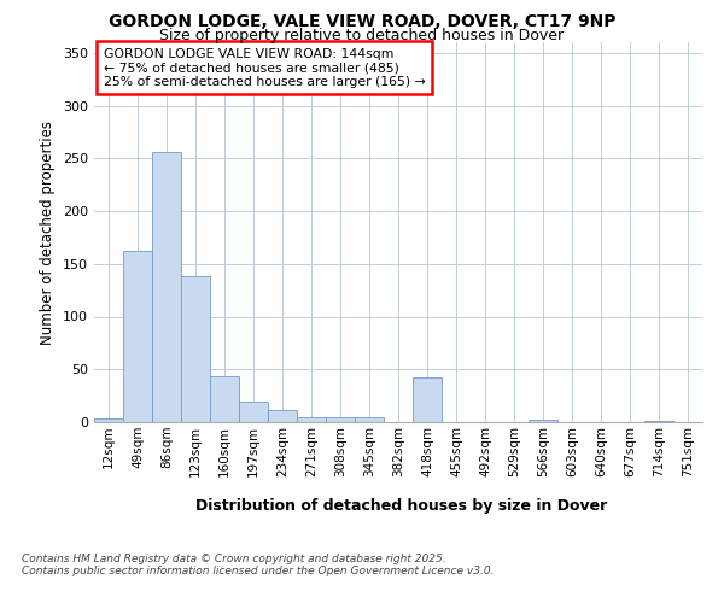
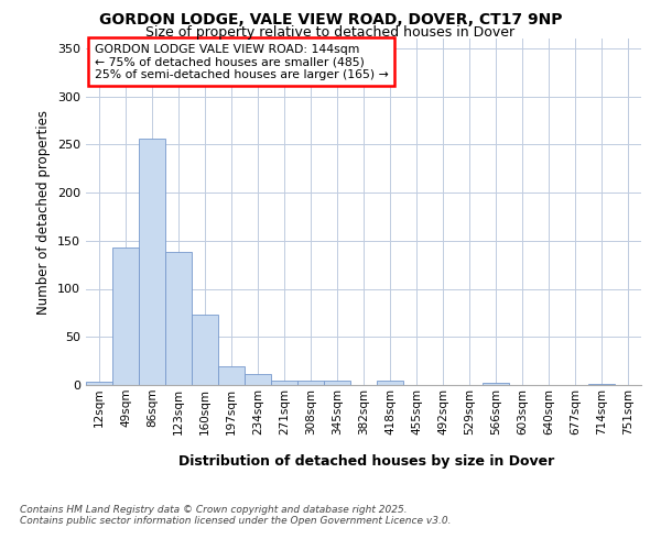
49sqm: 162 -> 143
160sqm: 44 -> 73
418sqm: 42 -> 5
